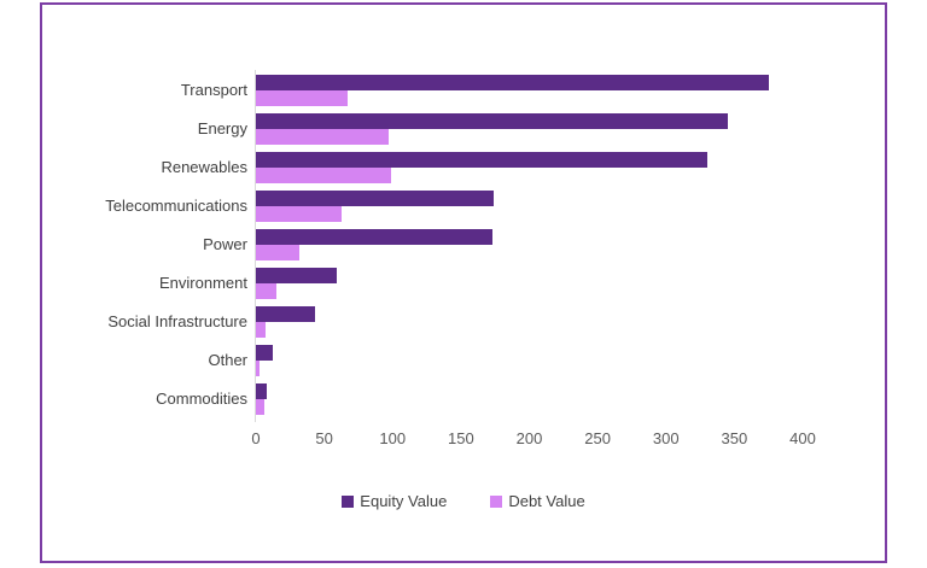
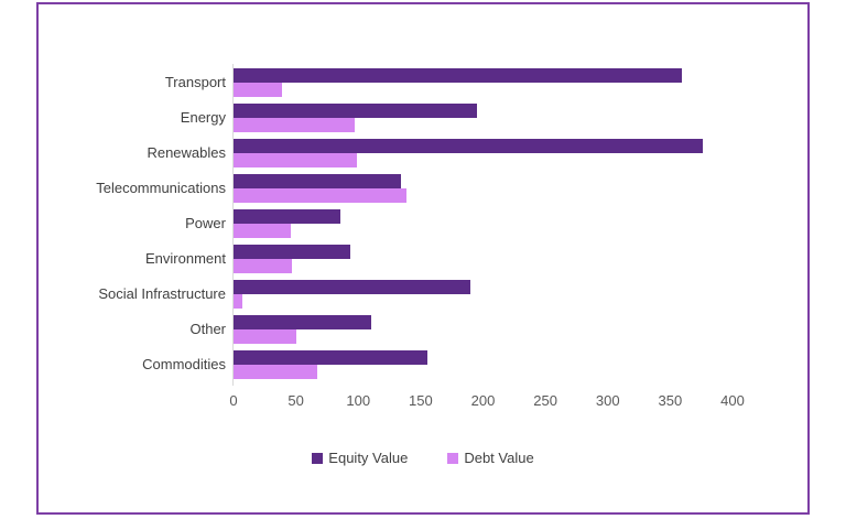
Equity Value/Transport: 375 -> 359
Debt Value/Transport: 67 -> 39
Equity Value/Energy: 345 -> 195
Equity Value/Renewables: 330 -> 376
Equity Value/Telecommunications: 174 -> 134
Debt Value/Telecommunications: 63 -> 139
Equity Value/Power: 173 -> 86
Debt Value/Power: 32 -> 46
Equity Value/Environment: 59 -> 94
Debt Value/Environment: 15 -> 47
Equity Value/Social Infrastructure: 43 -> 190
Equity Value/Other: 12 -> 110
Debt Value/Other: 3 -> 50
Equity Value/Commodities: 8 -> 155
Debt Value/Commodities: 6 -> 67
